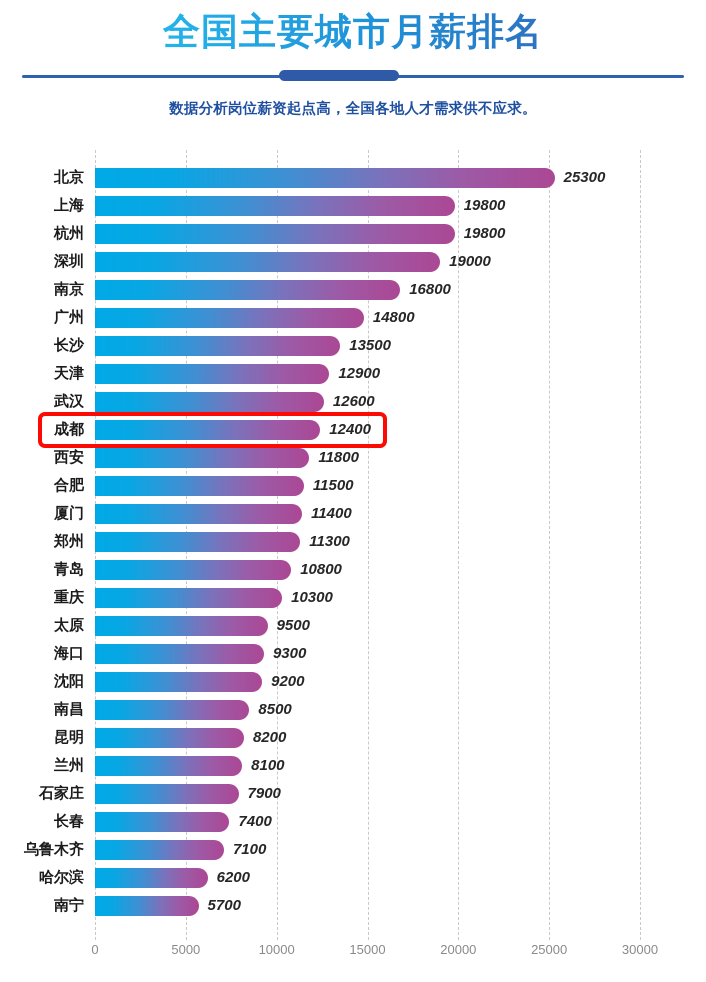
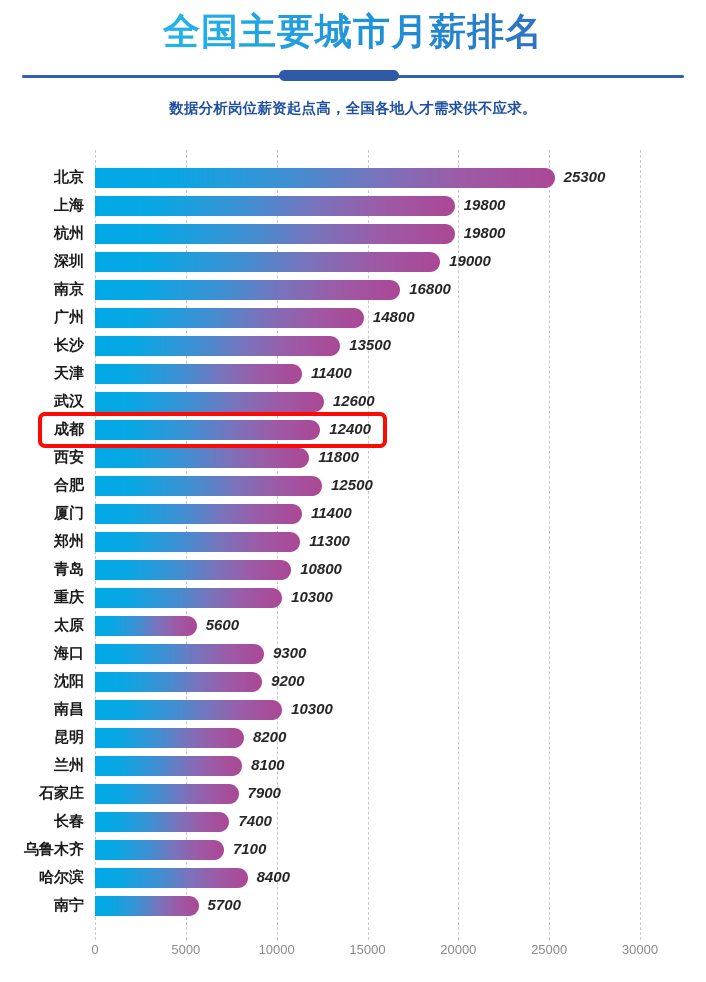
天津: 12900 -> 11400
合肥: 11500 -> 12500
太原: 9500 -> 5600
南昌: 8500 -> 10300
哈尔滨: 6200 -> 8400
